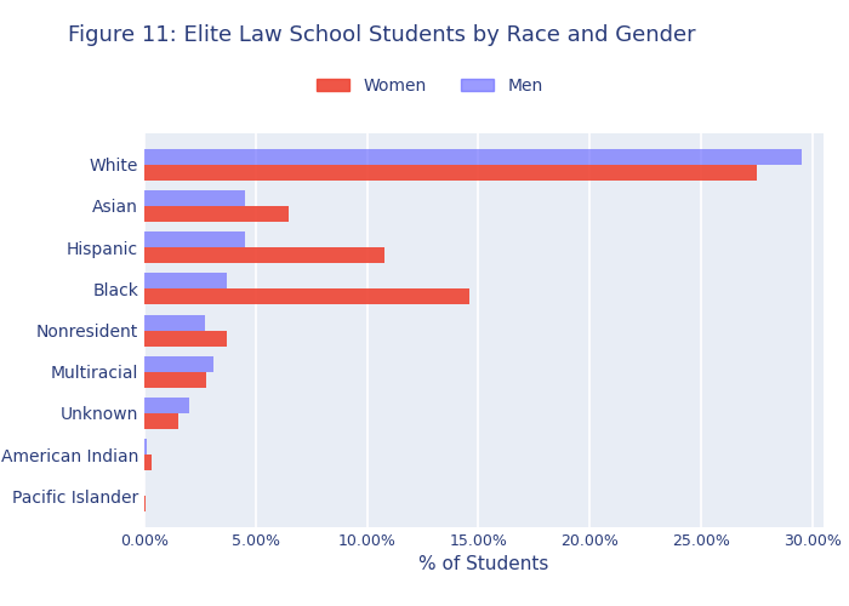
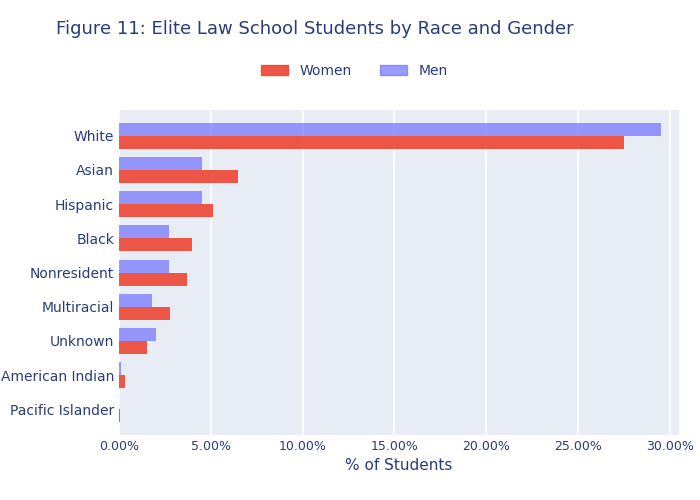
Women/Hispanic: 10.8% -> 5.1%
Men/Black: 3.7% -> 2.7%
Women/Black: 14.6% -> 4.0%
Men/Multiracial: 3.1% -> 1.8%
